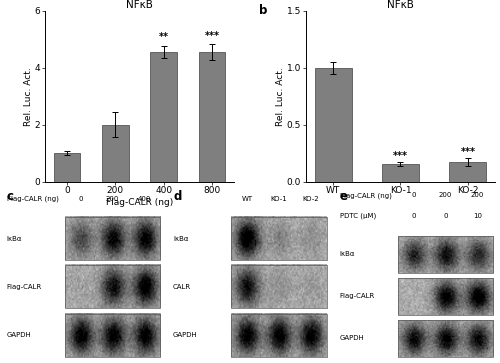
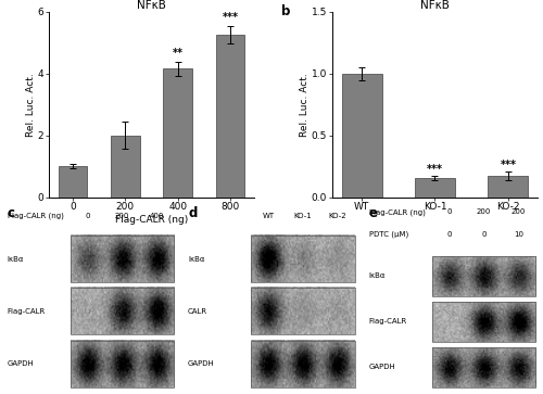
400: 4.55 -> 4.15
800: 4.55 -> 5.25
